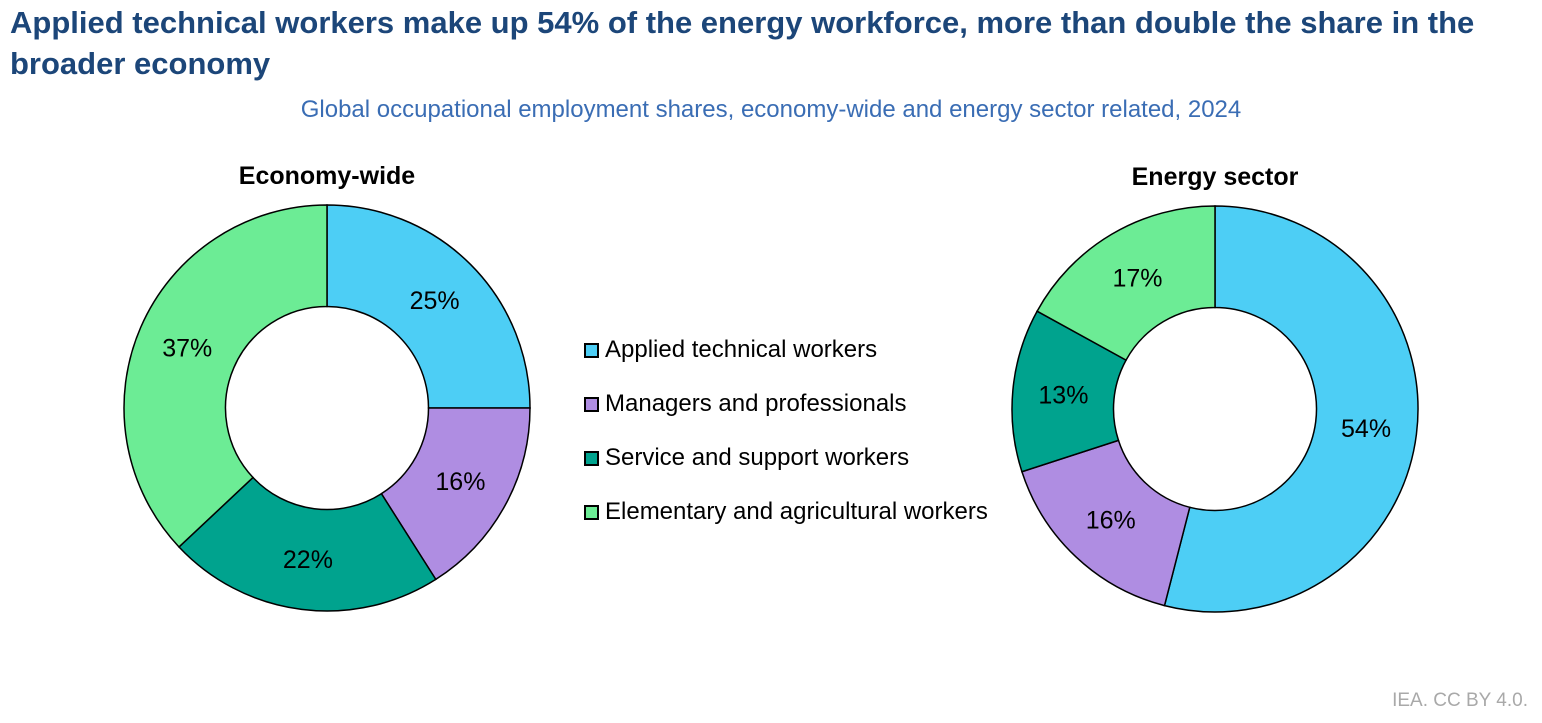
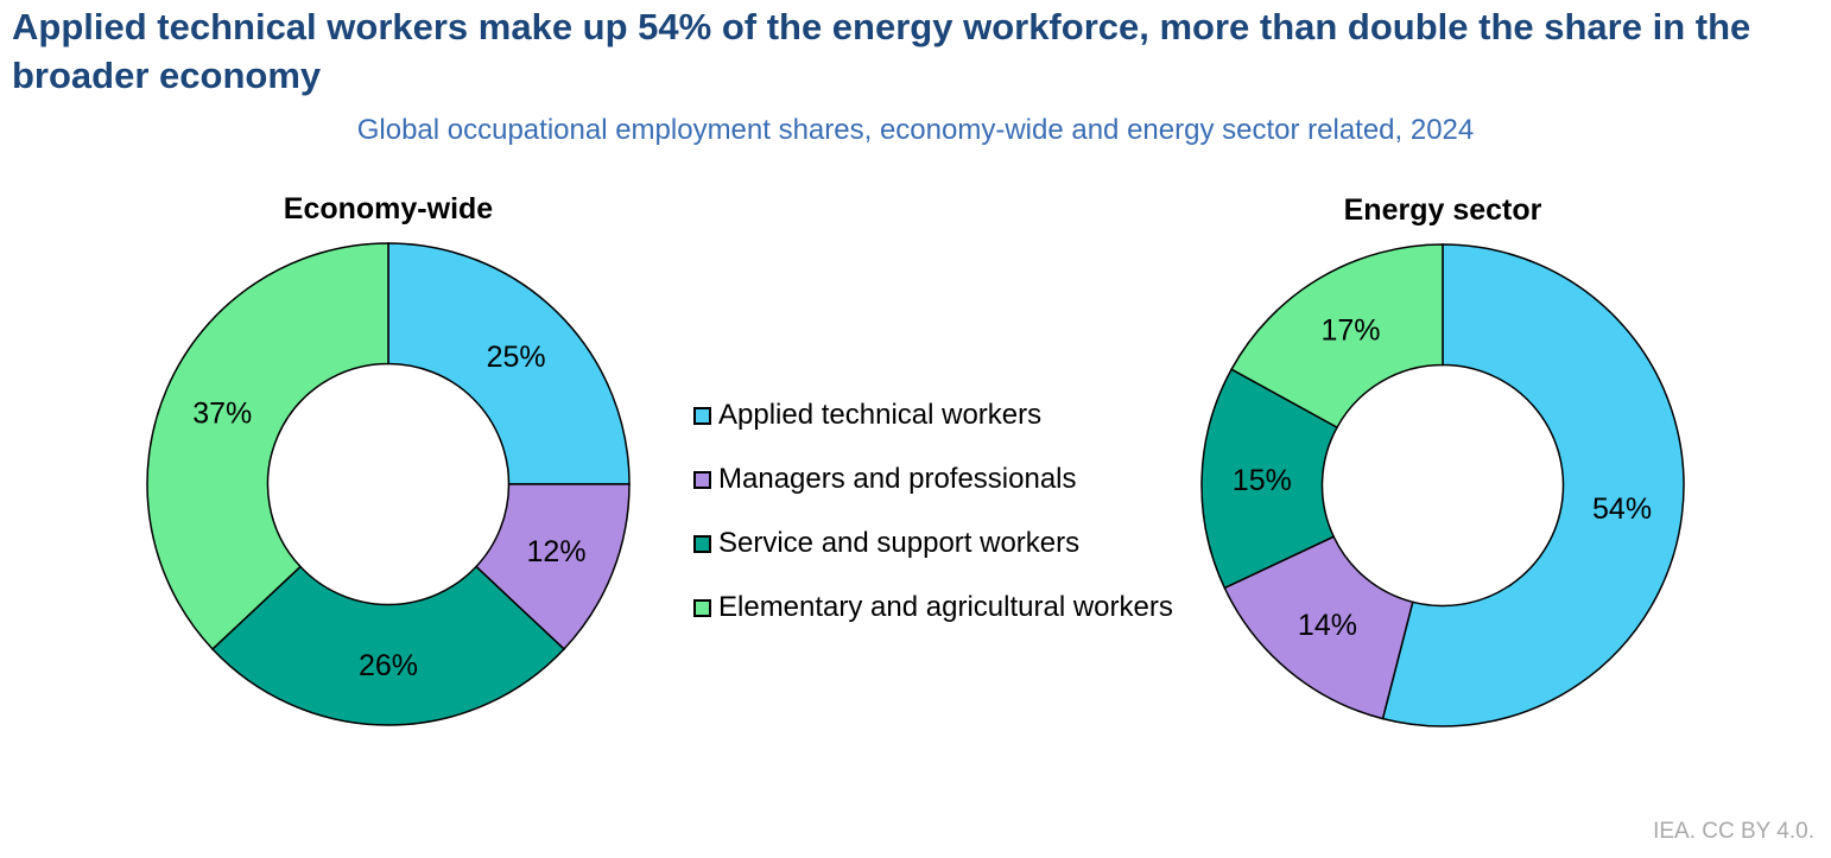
Economy-wide/Managers and professionals: 16% -> 12%
Economy-wide/Service and support workers: 22% -> 26%
Energy sector/Managers and professionals: 16% -> 14%
Energy sector/Service and support workers: 13% -> 15%
